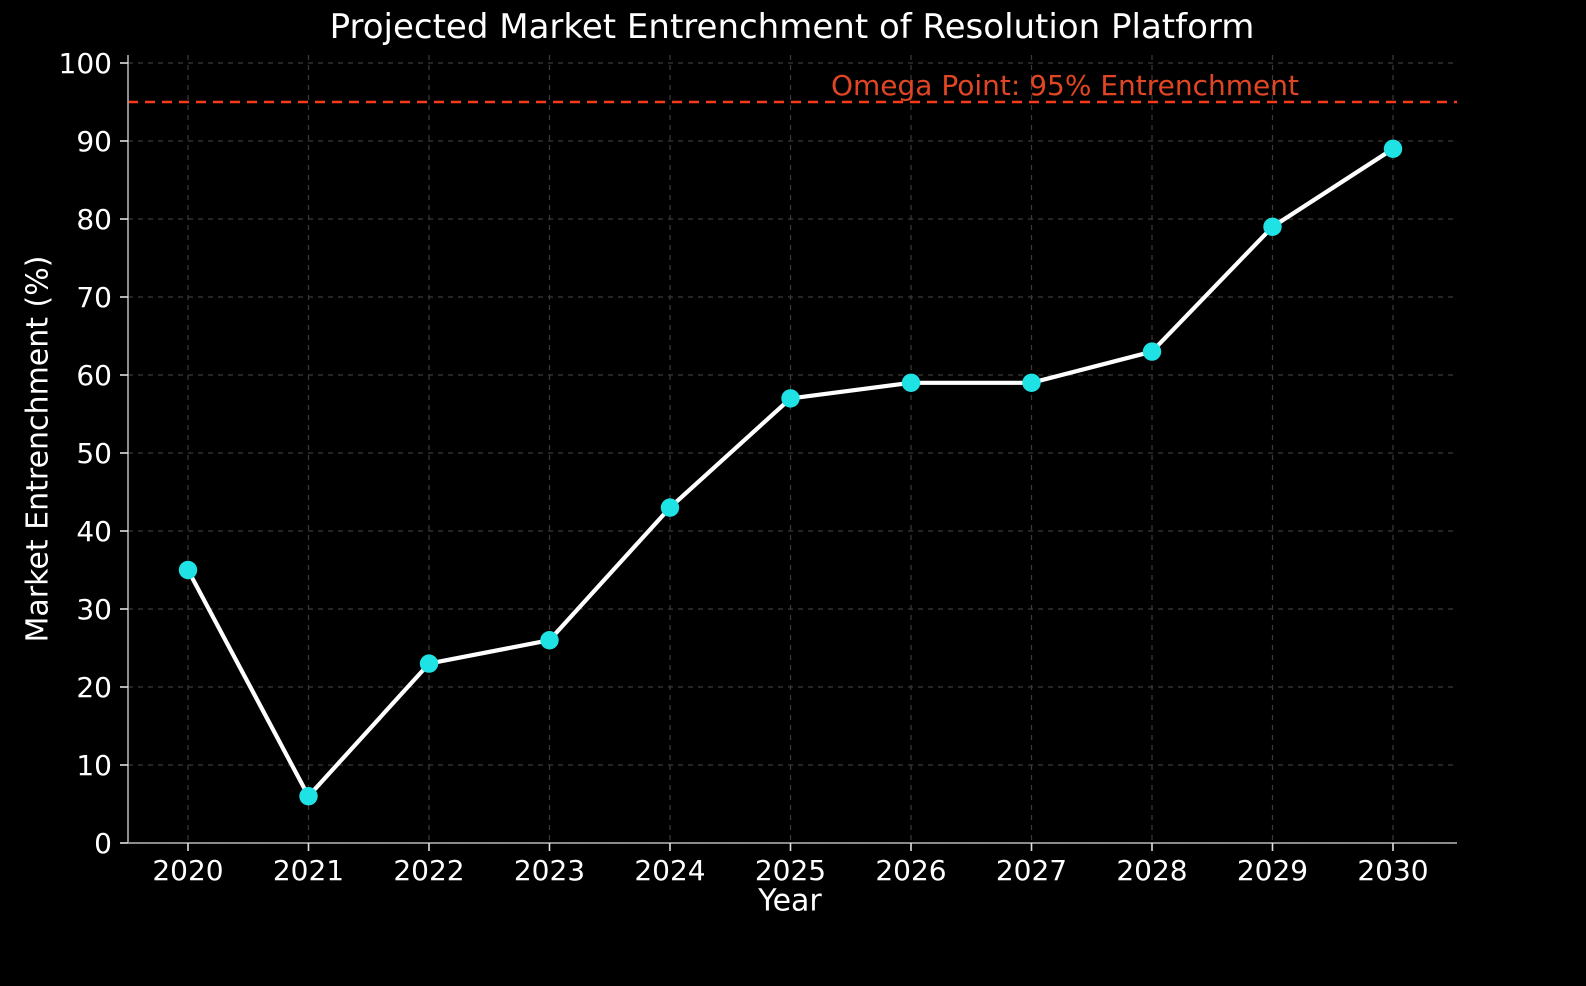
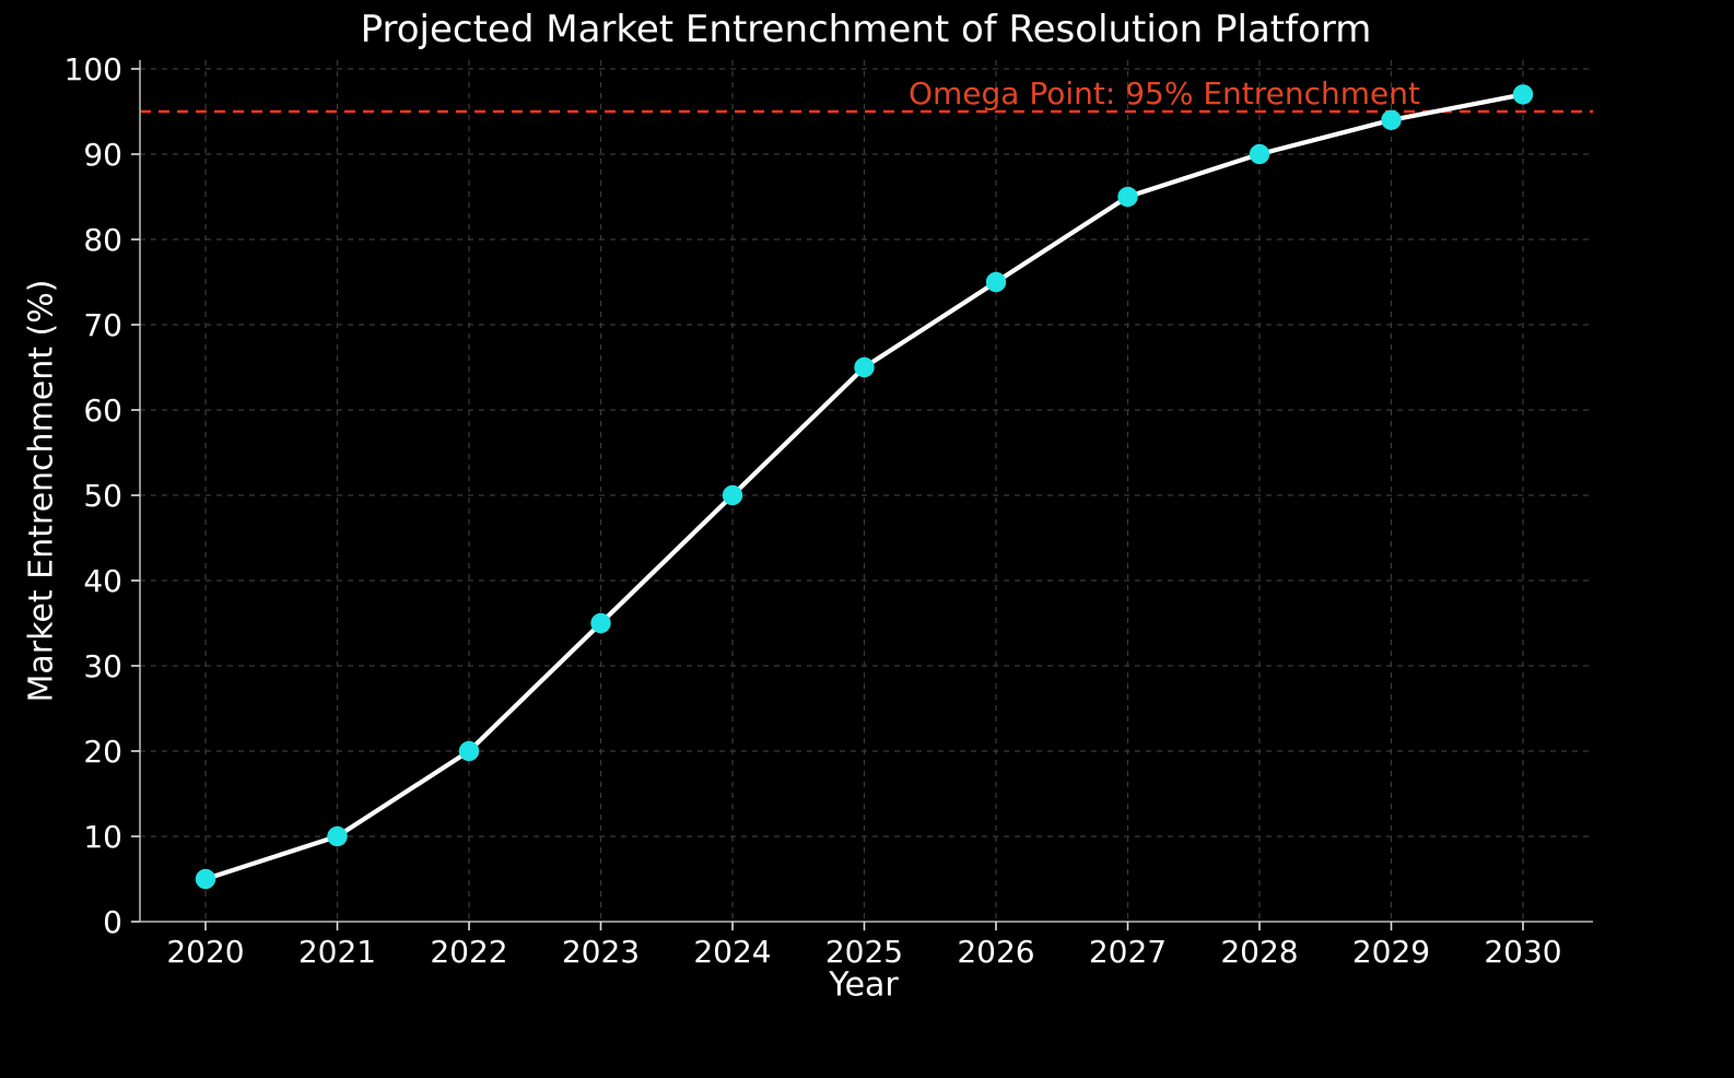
2020: 35 -> 5
2021: 6 -> 10
2022: 23 -> 20
2023: 26 -> 35
2024: 43 -> 50
2025: 57 -> 65
2026: 59 -> 75
2027: 59 -> 85
2028: 63 -> 90
2029: 79 -> 94
2030: 89 -> 97
